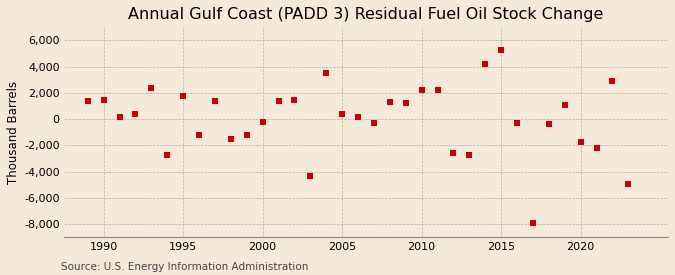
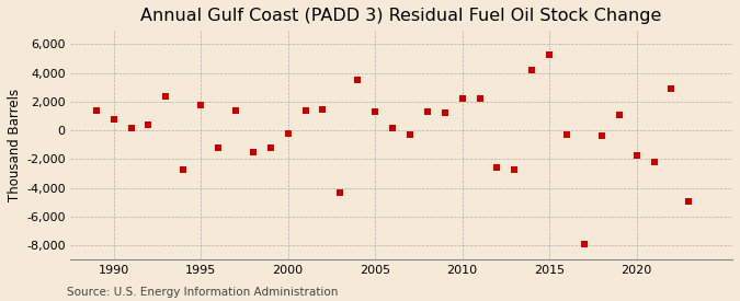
1990: 1,500 -> 800
2005: 400 -> 1,300
